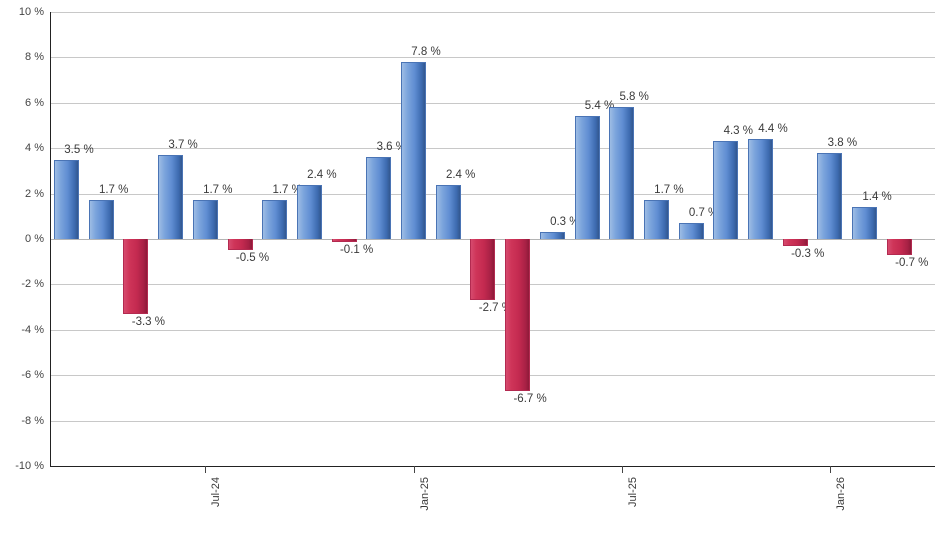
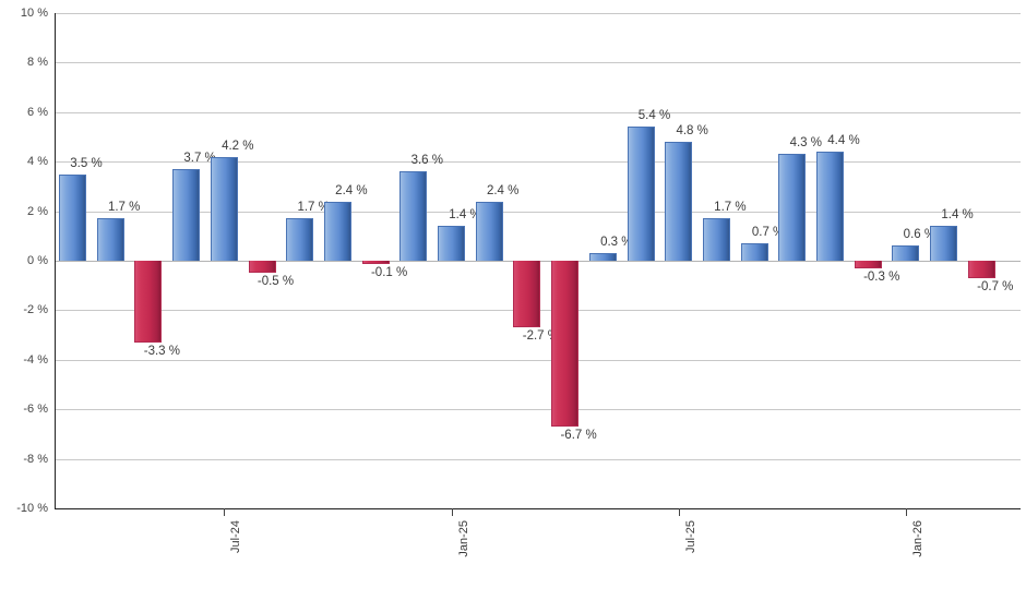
Jul-24: 1.7 -> 4.2
Jan-25: 7.8 -> 1.4
Jul-25: 5.8 -> 4.8
Jan-26: 3.8 -> 0.6
